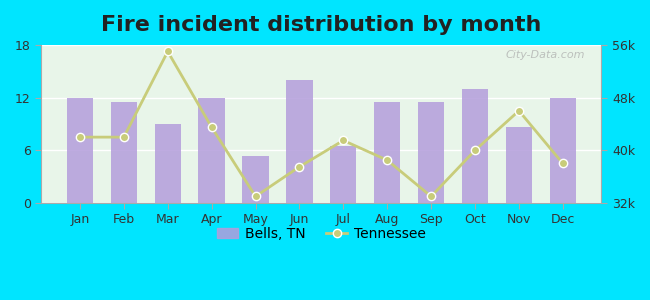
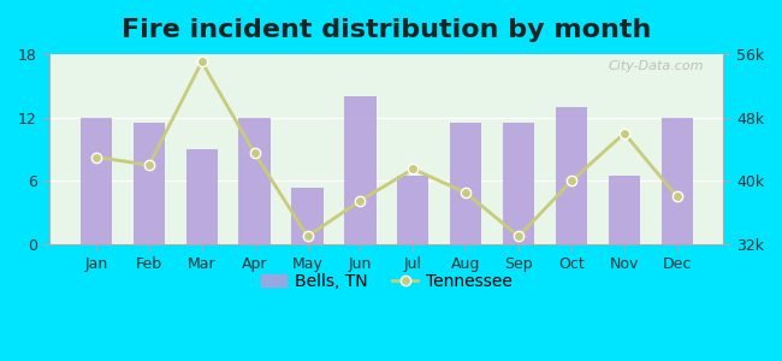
Tennessee/Jan: 42.0k -> 43.0k
Bells, TN/Nov: 8.6 -> 6.5
